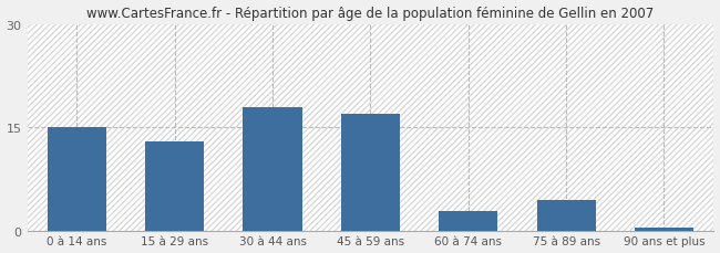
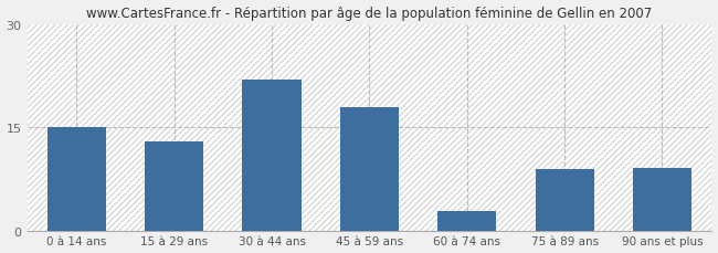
30 à 44 ans: 18.0 -> 22.0
45 à 59 ans: 17.0 -> 18.0
75 à 89 ans: 4.5 -> 9.0
90 ans et plus: 0.5 -> 9.2
